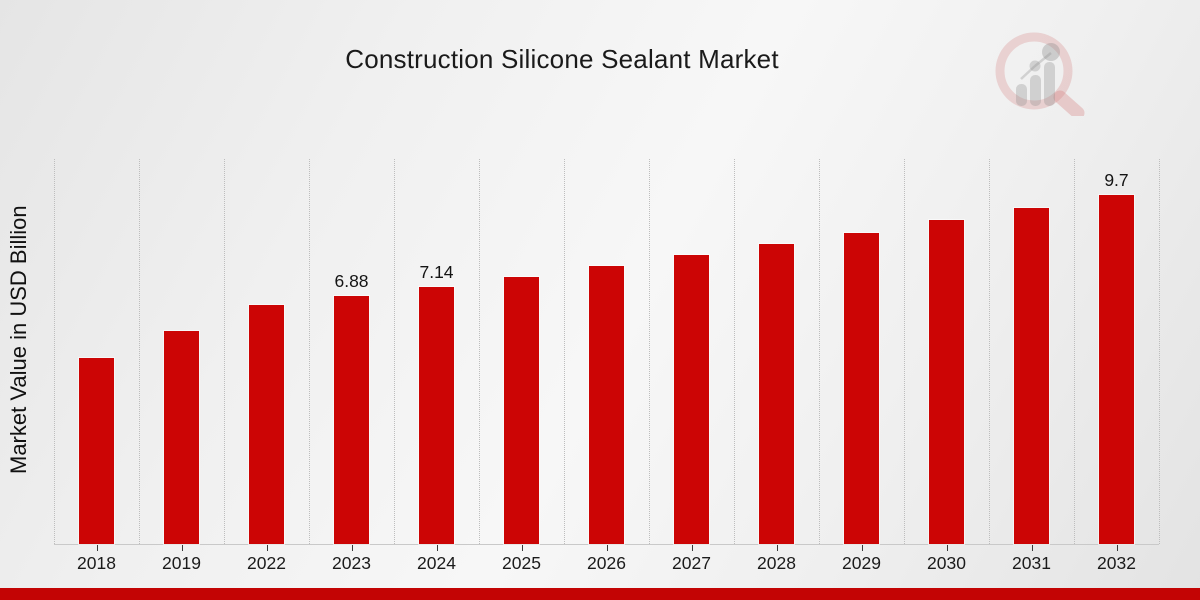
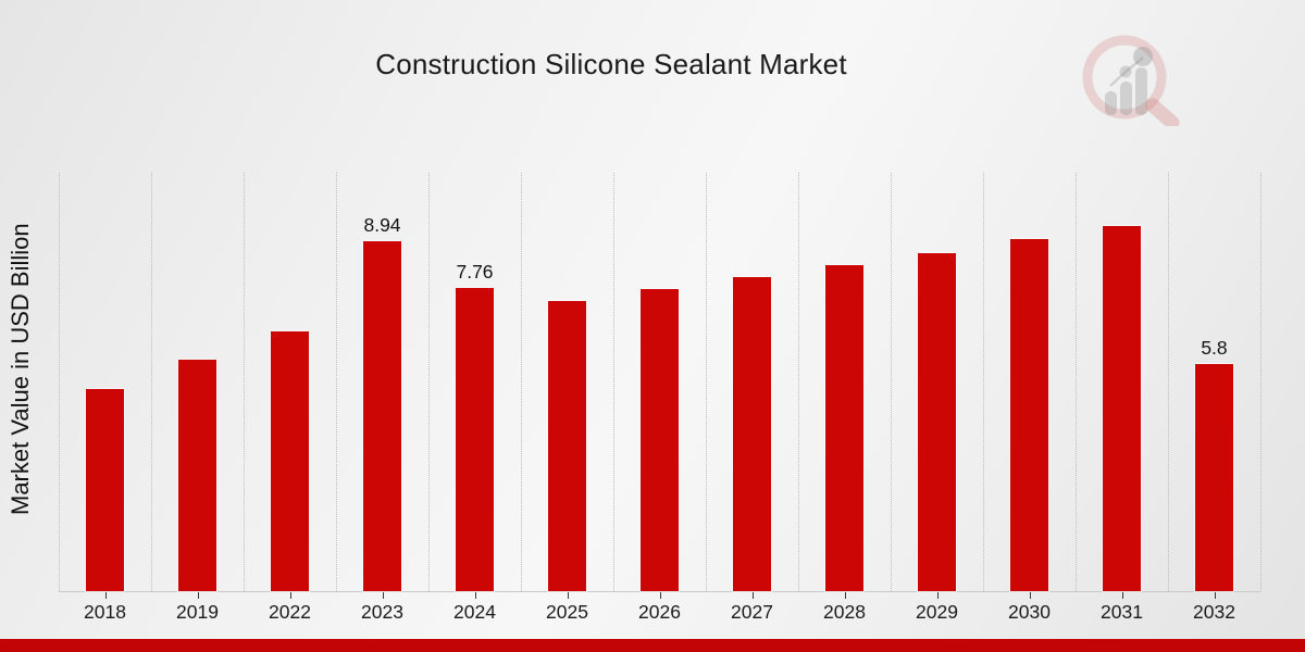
2023: 6.88 -> 8.94
2024: 7.14 -> 7.76
2032: 9.7 -> 5.8
